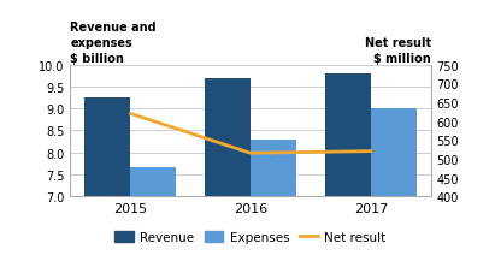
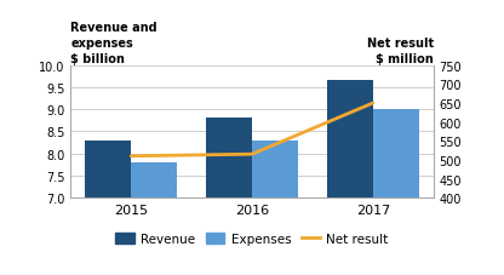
Revenue/2015: 9.25 -> 8.28
Net result/2015: 620 -> 510
Expenses/2015: 7.65 -> 7.80
Revenue/2016: 9.70 -> 8.82
Revenue/2017: 9.80 -> 9.65
Net result/2017: 520 -> 650
